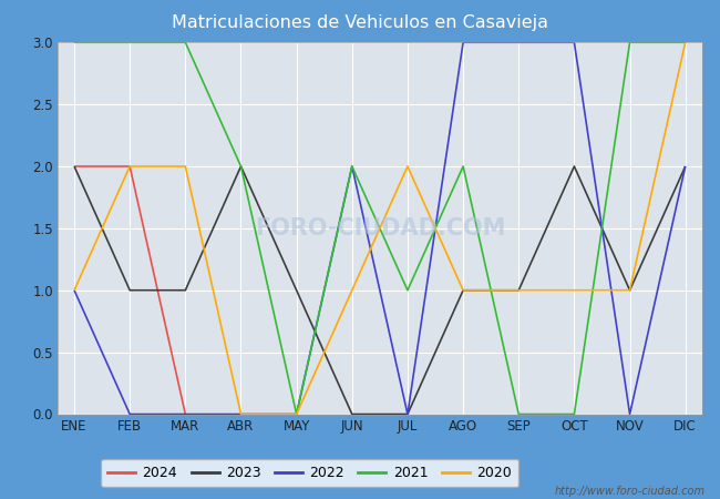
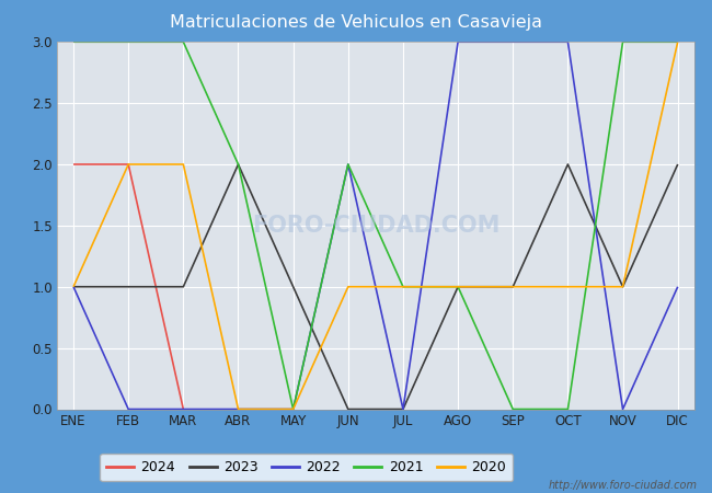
2023/ENE: 2 -> 1
2020/JUL: 2 -> 1
2021/AGO: 2 -> 1
2022/DIC: 2 -> 1
